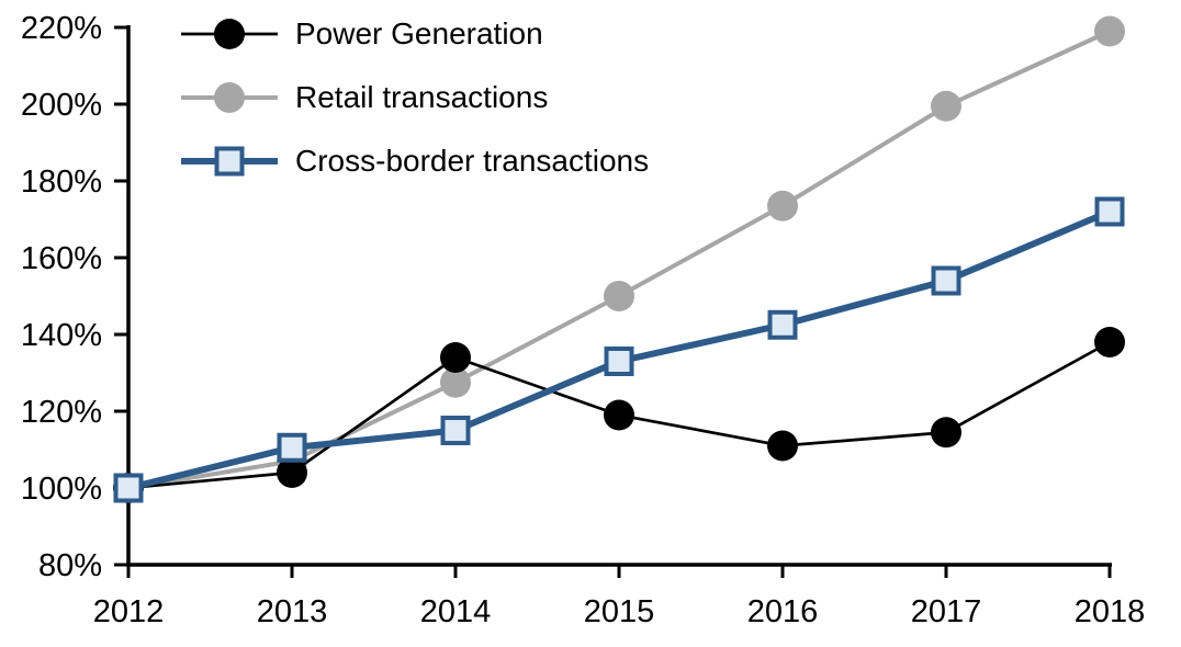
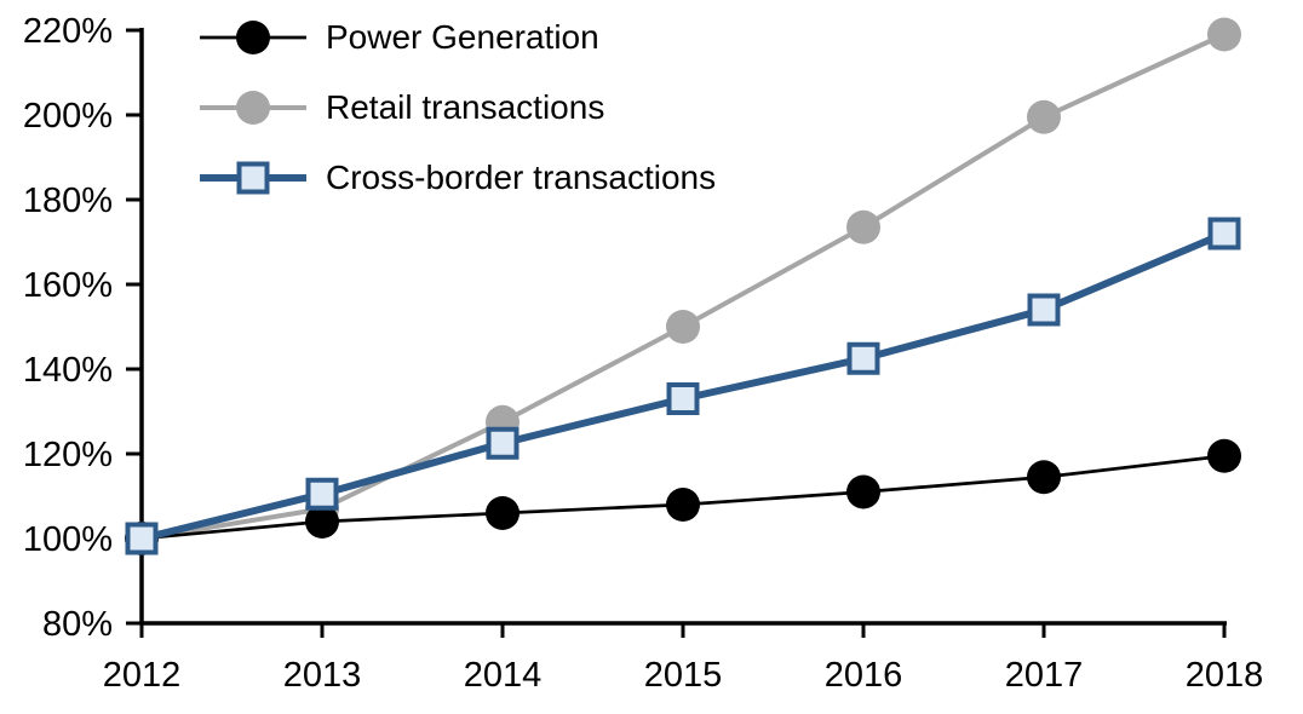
Power Generation/2014: 134% -> 106%
Cross-border transactions/2014: 115% -> 122%
Power Generation/2015: 119% -> 108%
Power Generation/2018: 138% -> 120%
